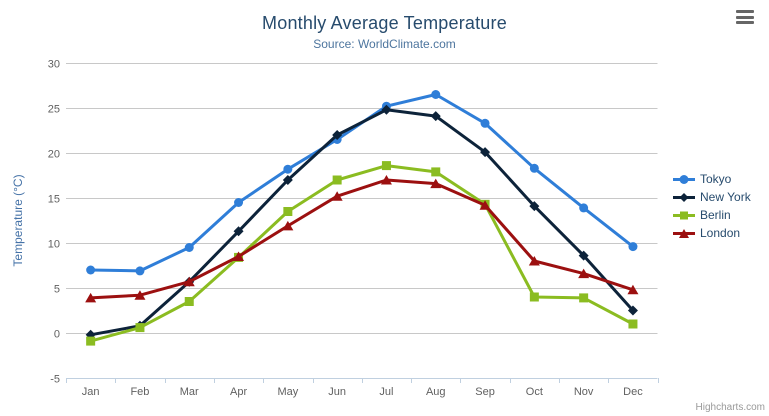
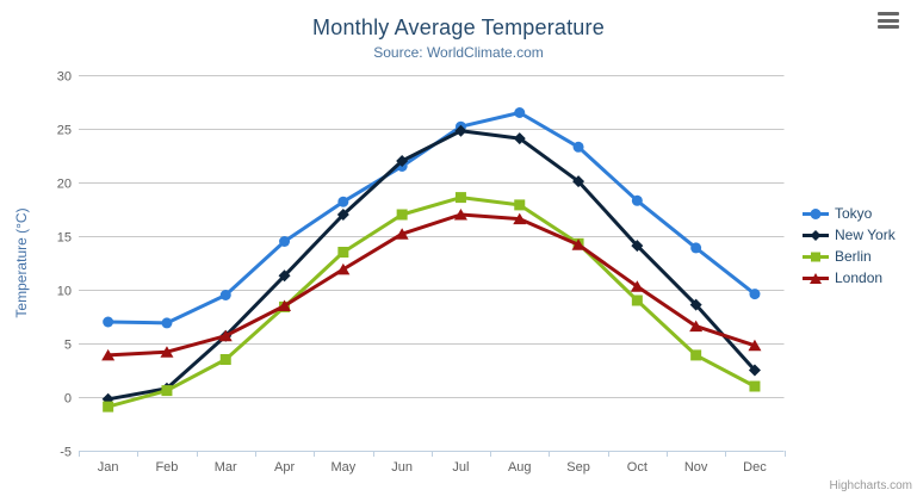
Berlin/Oct: 4 -> 9
London/Oct: 8 -> 10
